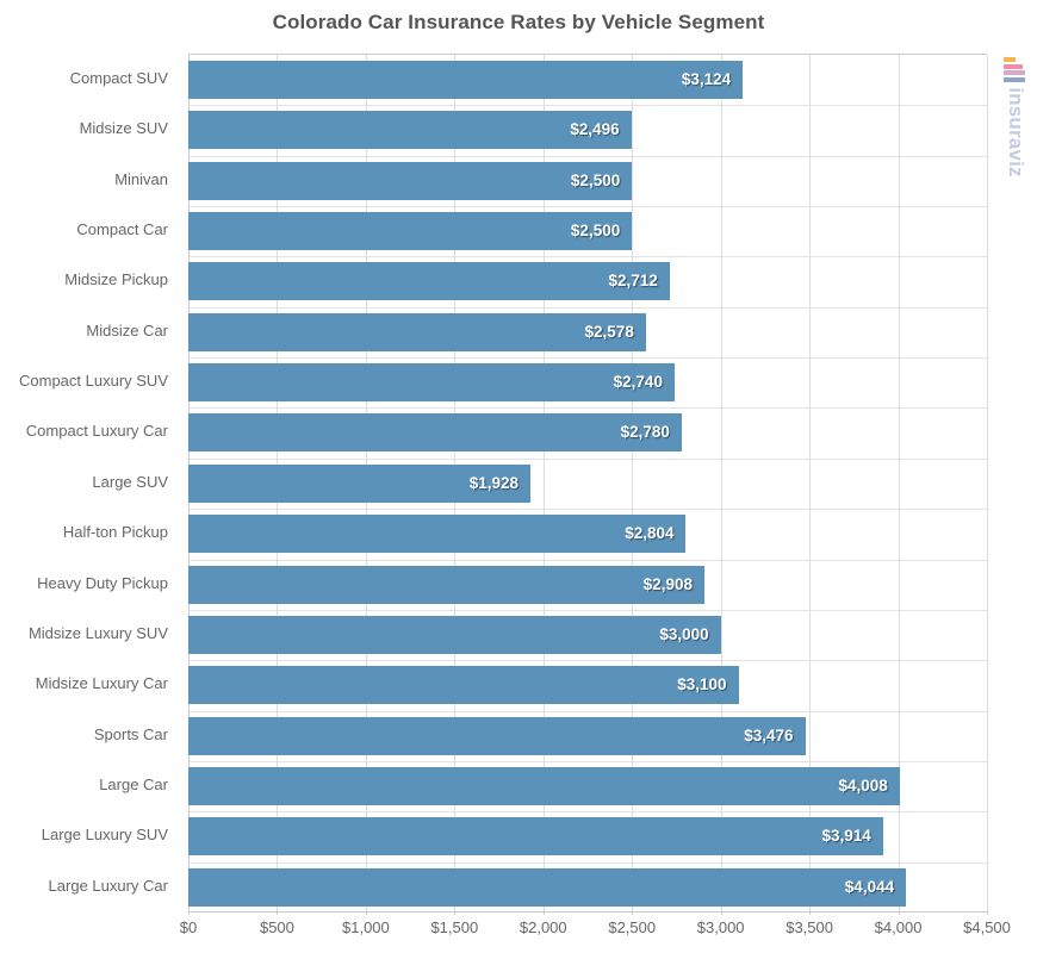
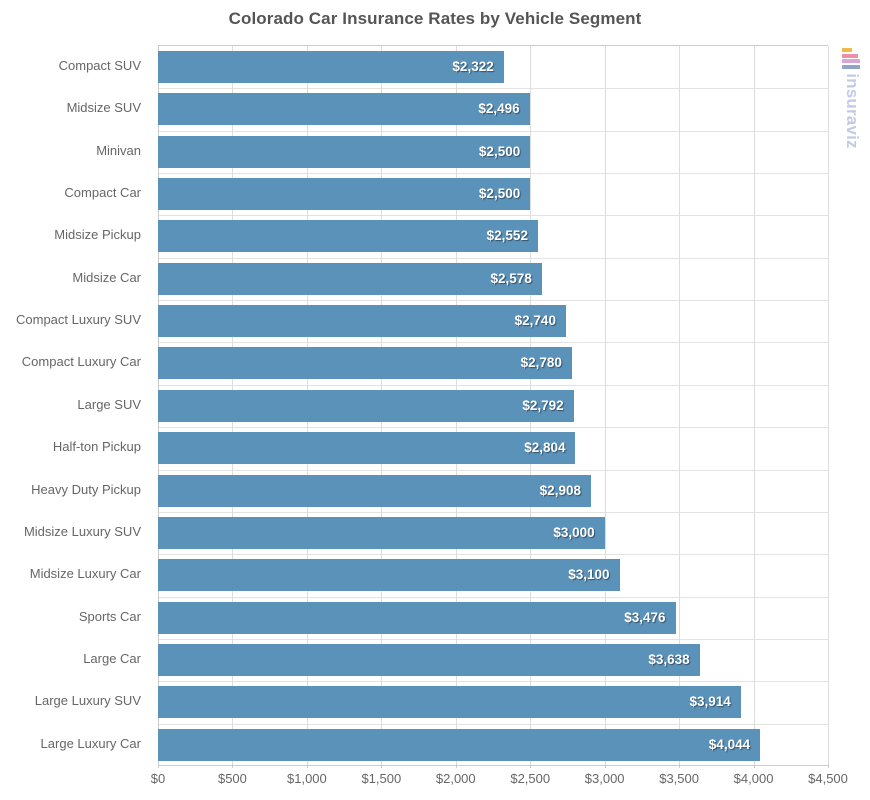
Compact SUV: $3,124 -> $2,322
Midsize Pickup: $2,712 -> $2,552
Large SUV: $1,928 -> $2,792
Large Car: $4,008 -> $3,638
